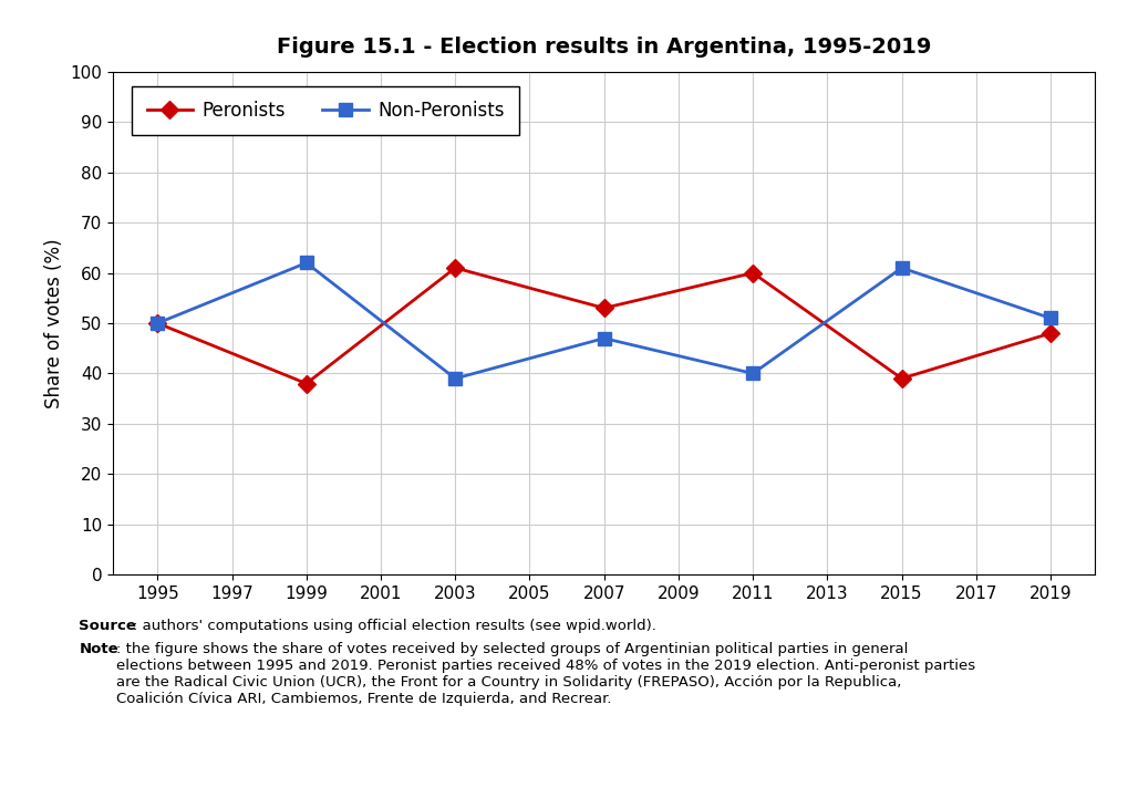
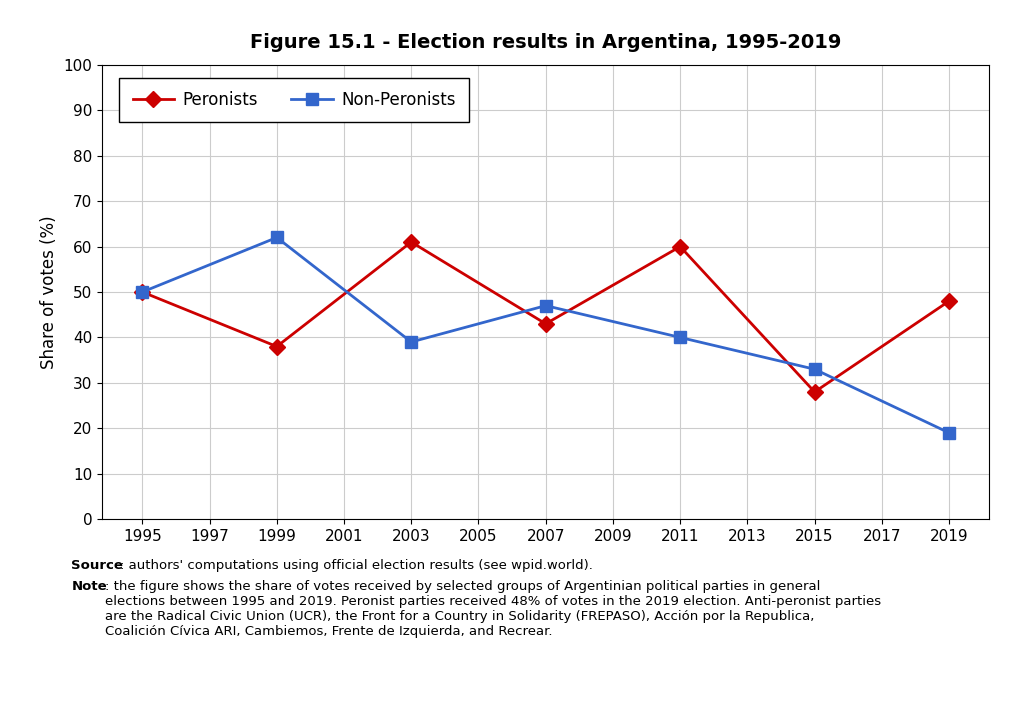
Peronists/2007: 53 -> 43
Peronists/2015: 39 -> 28
Non-Peronists/2015: 61 -> 33
Non-Peronists/2019: 51 -> 19
